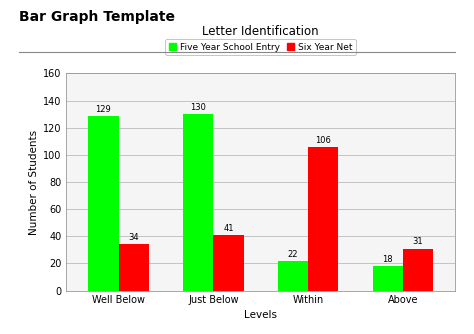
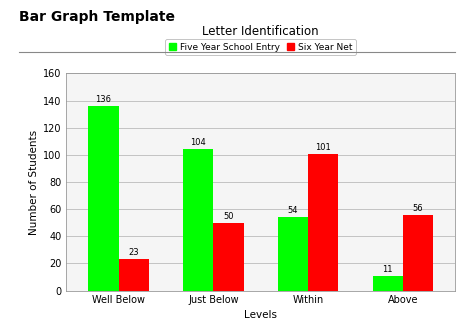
Five Year School Entry/Well Below: 129 -> 136
Six Year Net/Well Below: 34 -> 23
Five Year School Entry/Just Below: 130 -> 104
Six Year Net/Just Below: 41 -> 50
Five Year School Entry/Within: 22 -> 54
Six Year Net/Within: 106 -> 101
Five Year School Entry/Above: 18 -> 11
Six Year Net/Above: 31 -> 56
